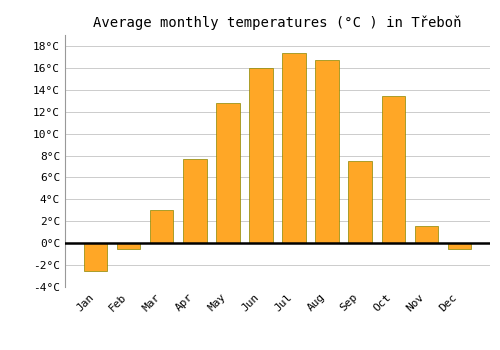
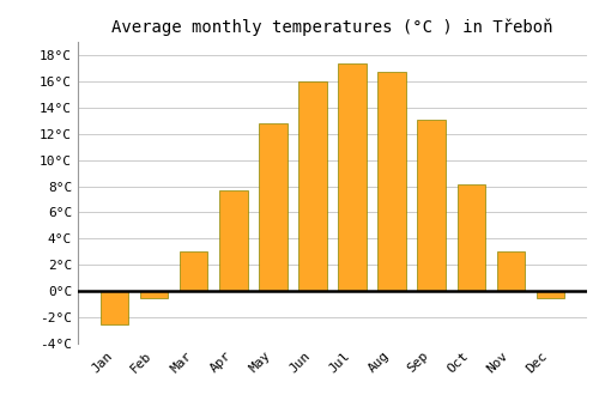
Sep: 7.5°C -> 13.1°C
Oct: 13.4°C -> 8.1°C
Nov: 1.6°C -> 3.0°C
